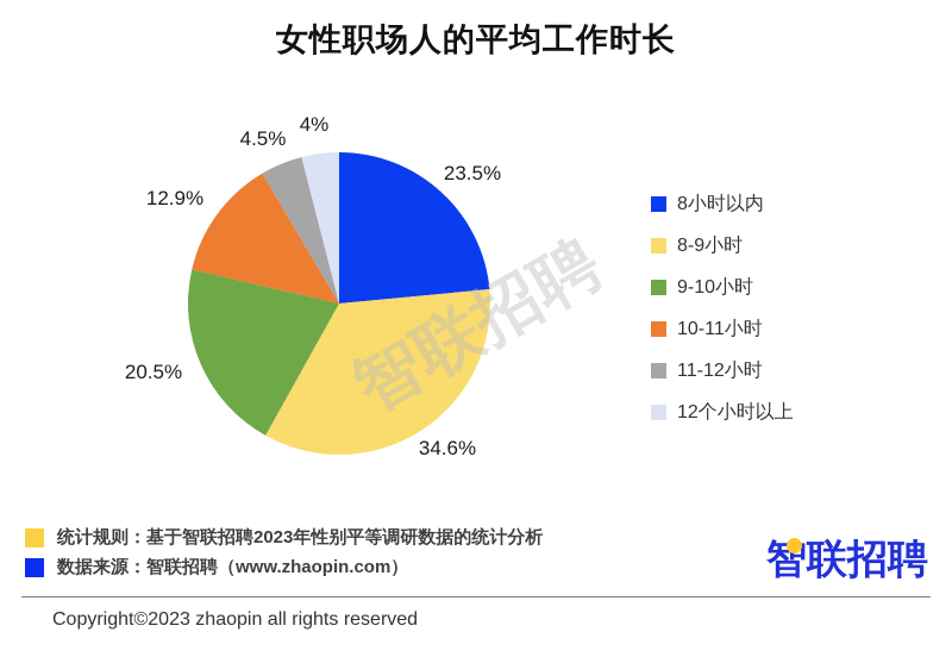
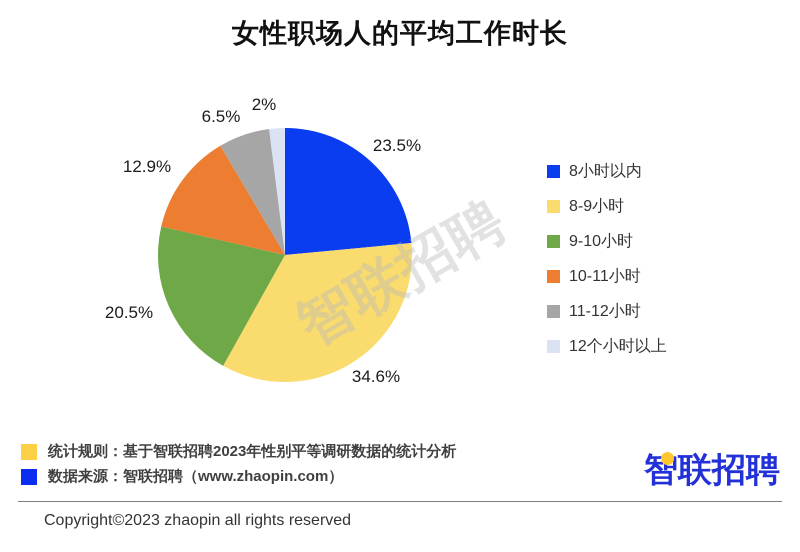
11-12小时: 4.5% -> 6.5%
12个小时以上: 4% -> 2%
